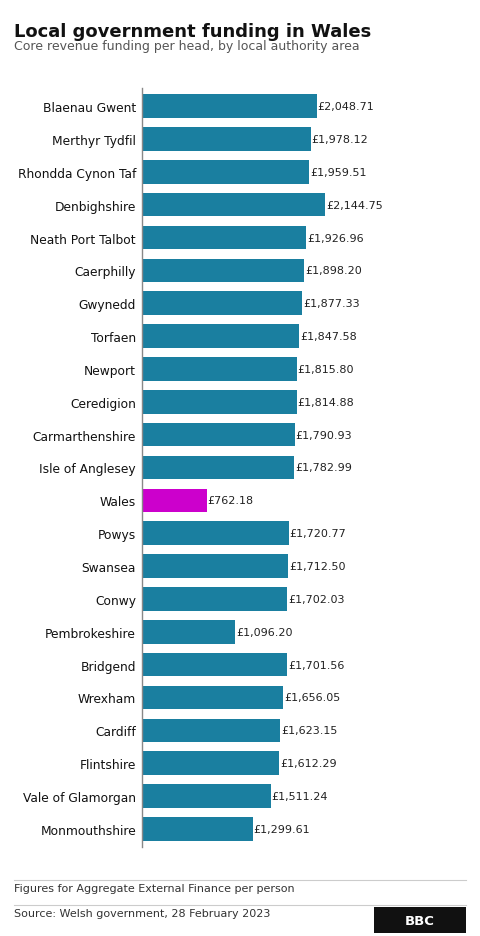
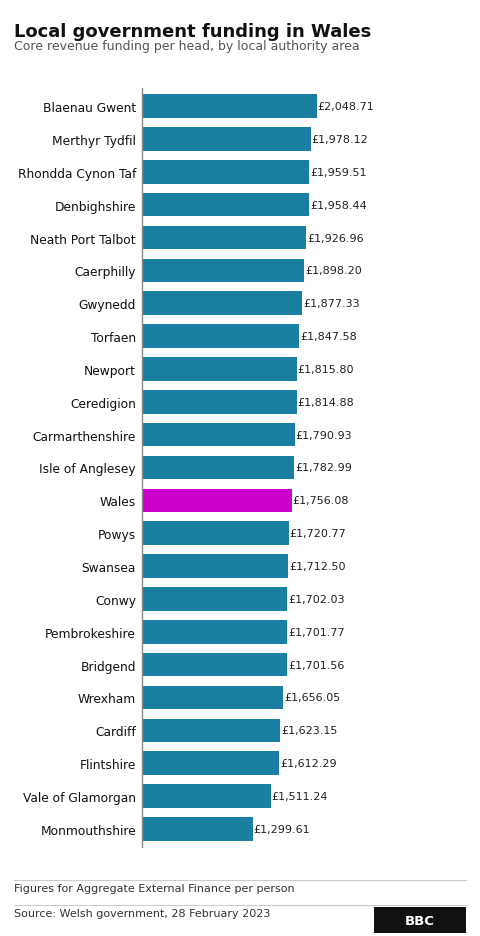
Denbighshire: £2,144.75 -> £1,958.44
Wales: £762.18 -> £1,756.08
Pembrokeshire: £1,096.20 -> £1,701.77
